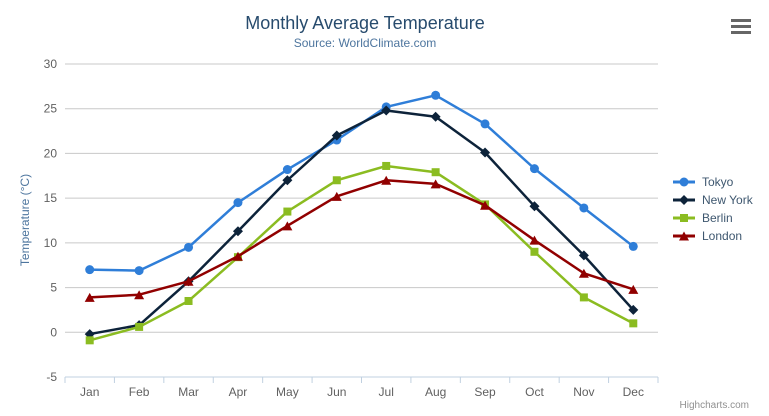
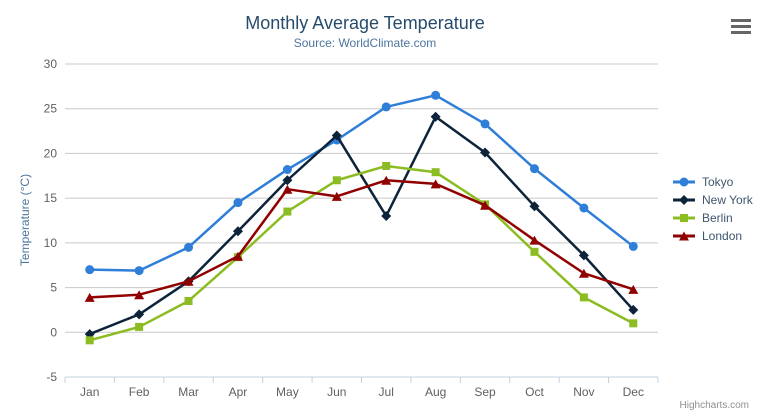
New York/Feb: 1 -> 2
London/May: 12 -> 16
New York/Jul: 25 -> 13
